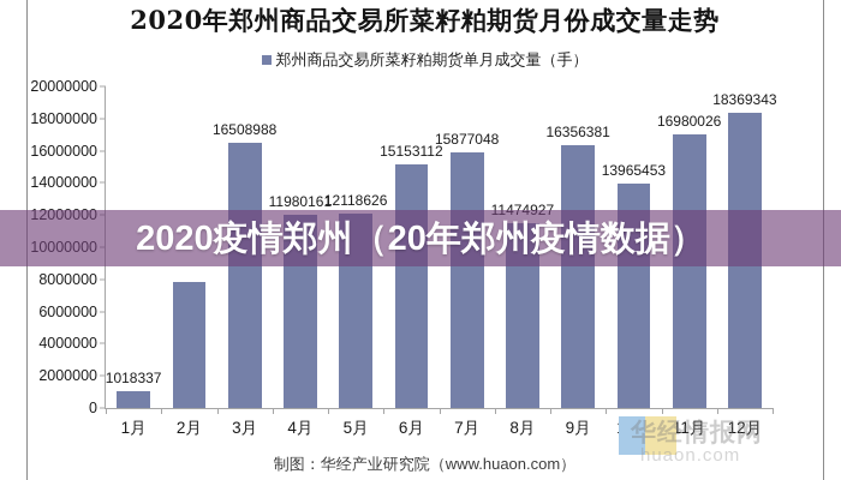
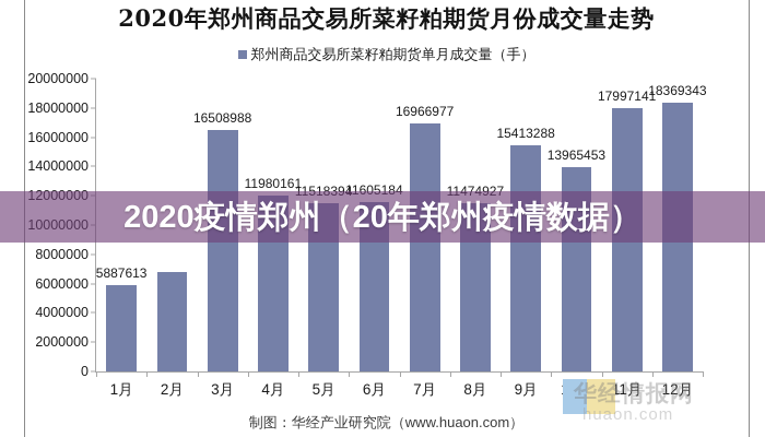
1月: 1018337 -> 5887613
2月: 7800000 -> 6800000
5月: 12118626 -> 11518394
6月: 15153112 -> 11605184
7月: 15877048 -> 16966977
9月: 16356381 -> 15413288
11月: 16980026 -> 17997141
